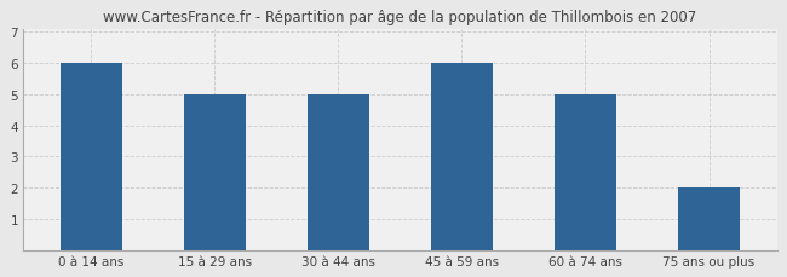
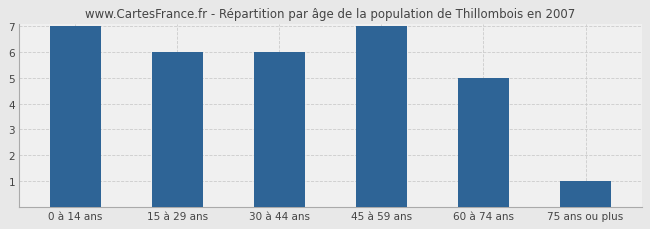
0 à 14 ans: 6 -> 7
15 à 29 ans: 5 -> 6
30 à 44 ans: 5 -> 6
45 à 59 ans: 6 -> 7
75 ans ou plus: 2 -> 1
